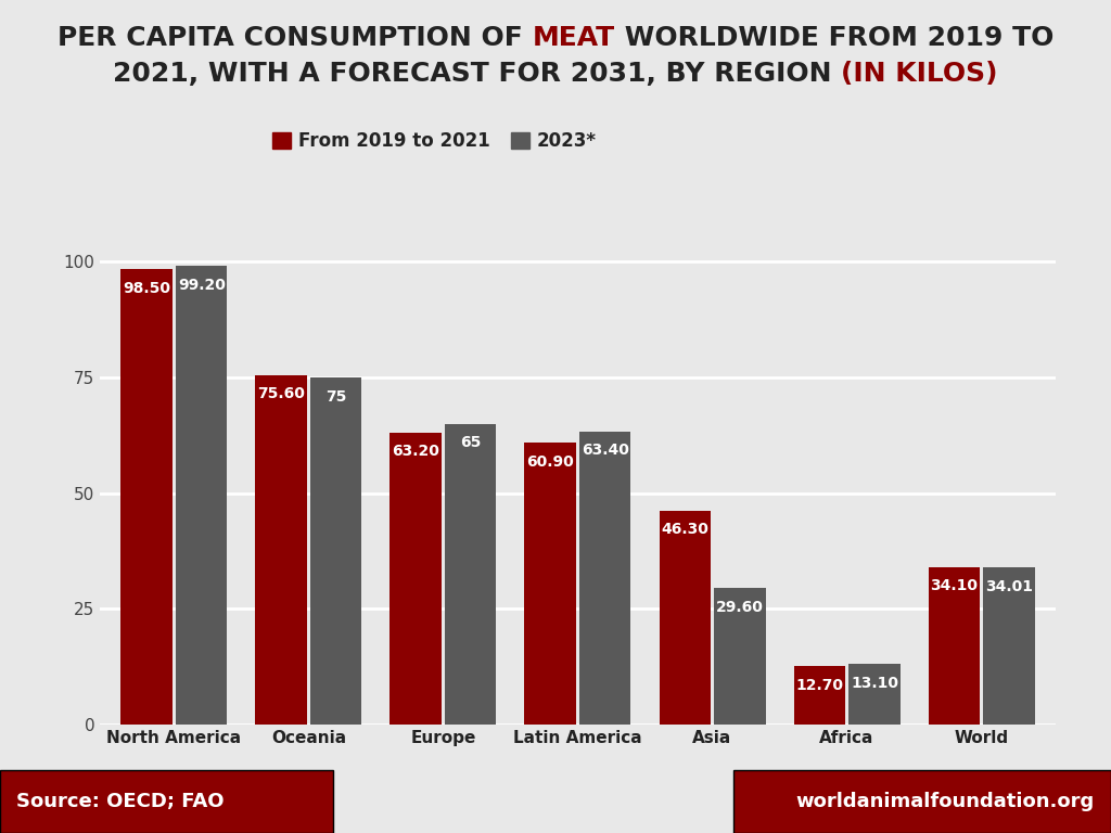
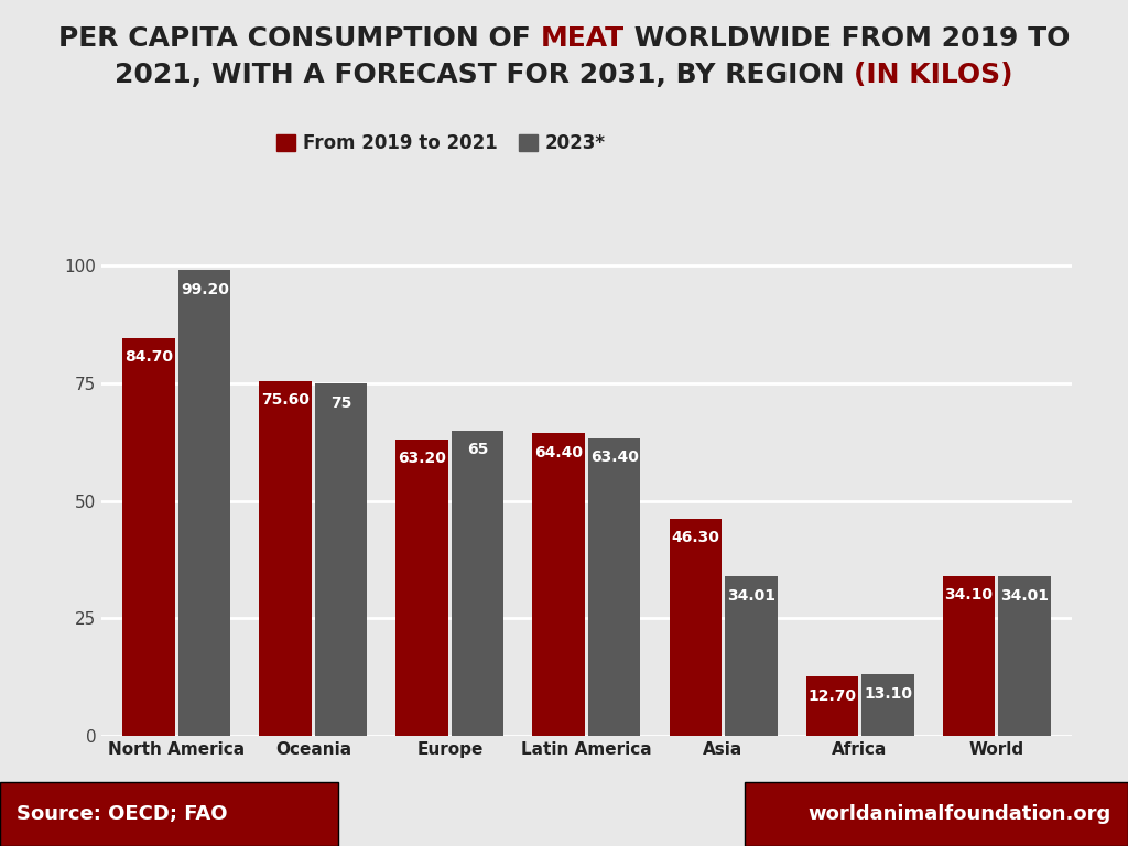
From 2019 to 2021/North America: 98.50 -> 84.70
From 2019 to 2021/Latin America: 60.90 -> 64.40
2023*/Asia: 29.60 -> 34.01
